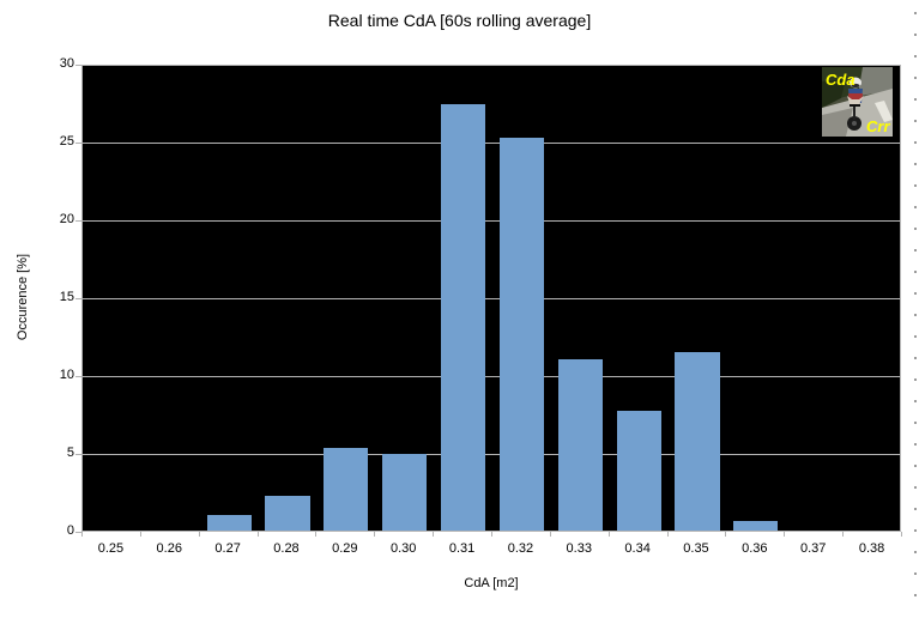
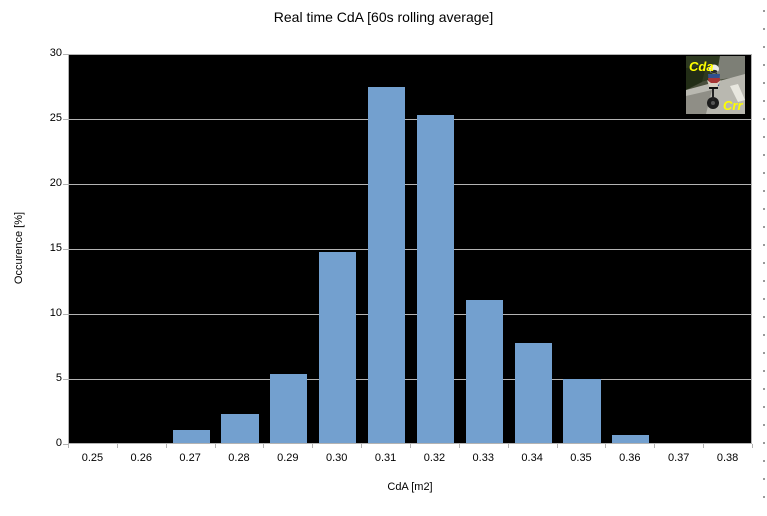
0.30: 4.9 -> 14.7
0.35: 11.5 -> 4.9
